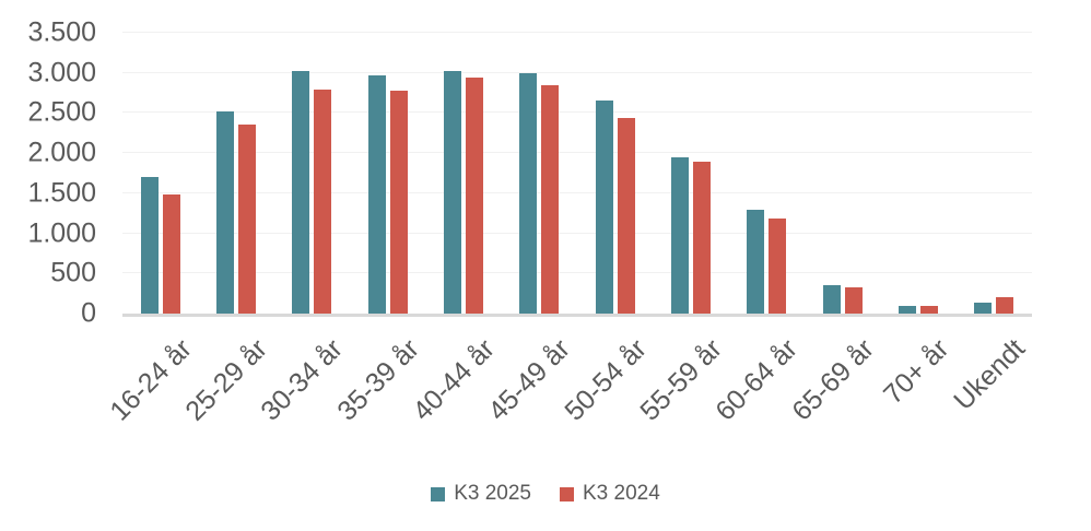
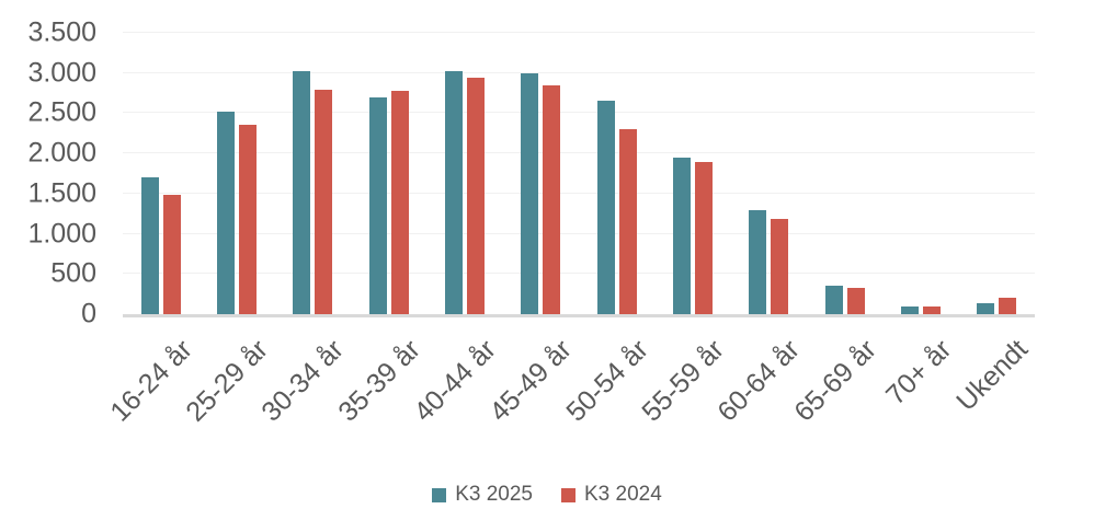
K3 2025/35-39 år: 3000 -> 2700
K3 2024/50-54 år: 2400 -> 2300
